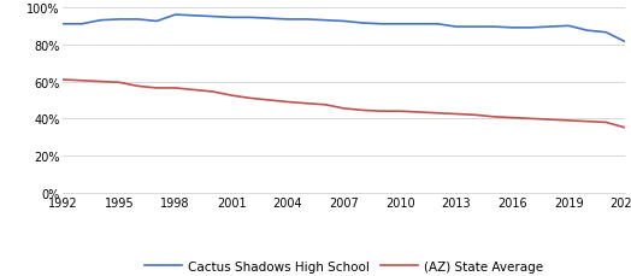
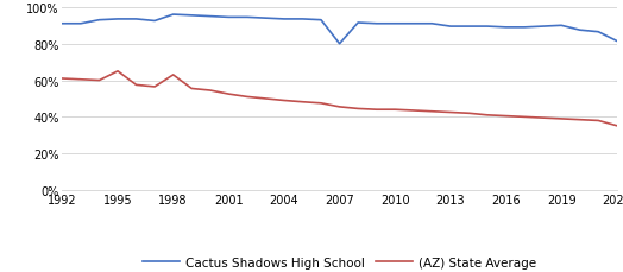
(AZ) State Average/1995: 59% -> 65%
(AZ) State Average/1998: 56% -> 63%
Cactus Shadows High School/2007: 93% -> 80%
